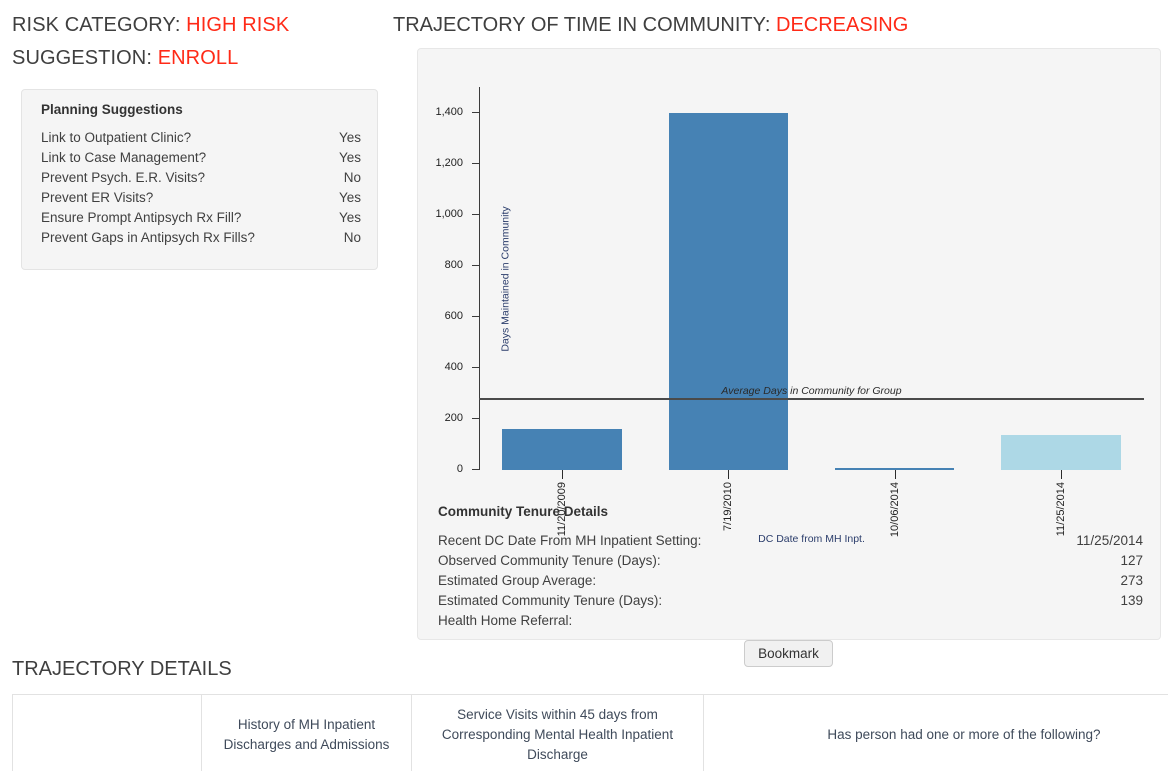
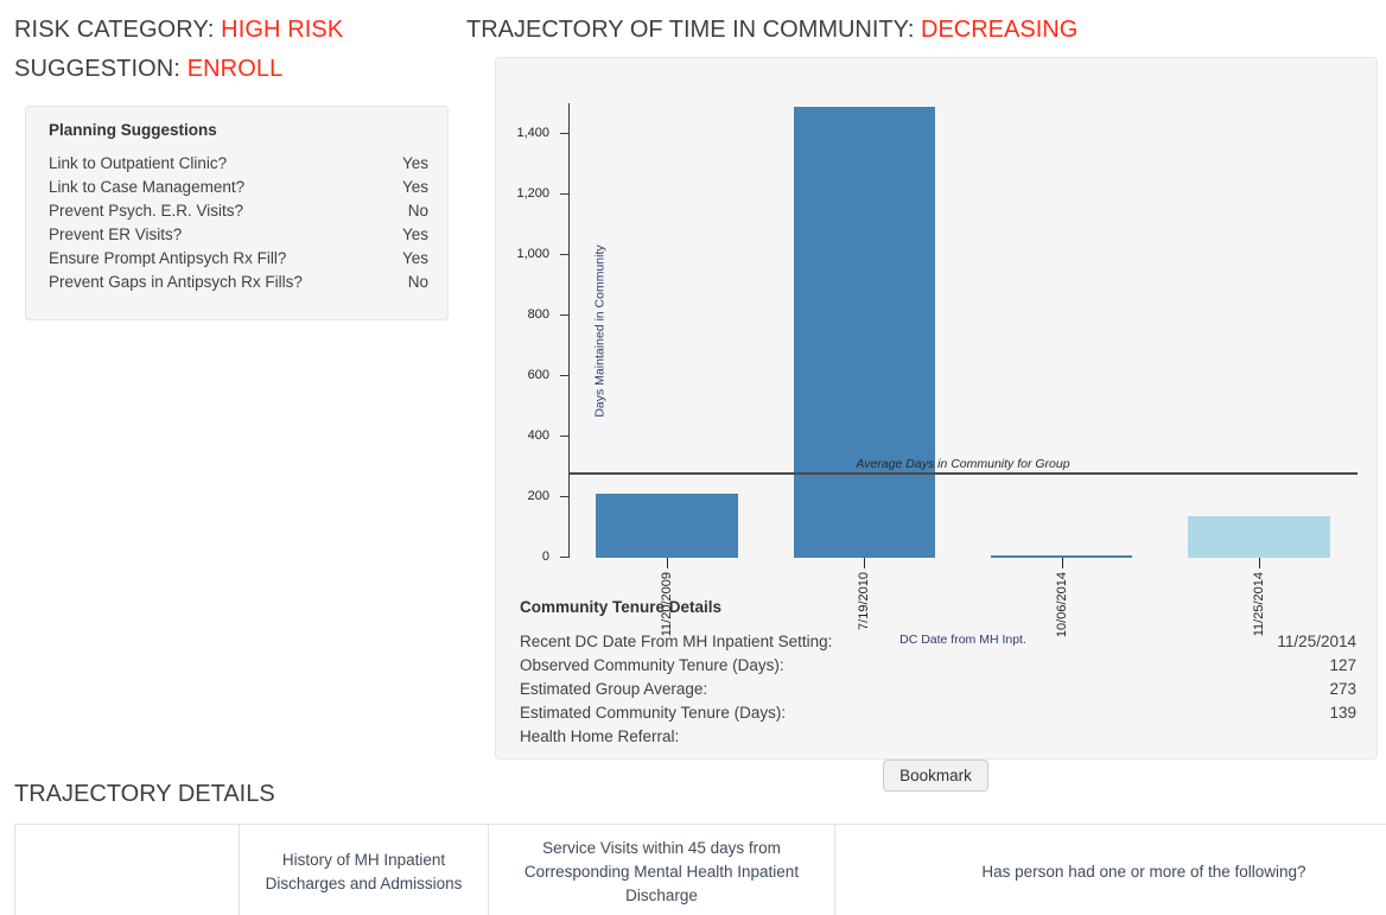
11/20/2009: 160 -> 210
7/19/2010: 1400 -> 1490
